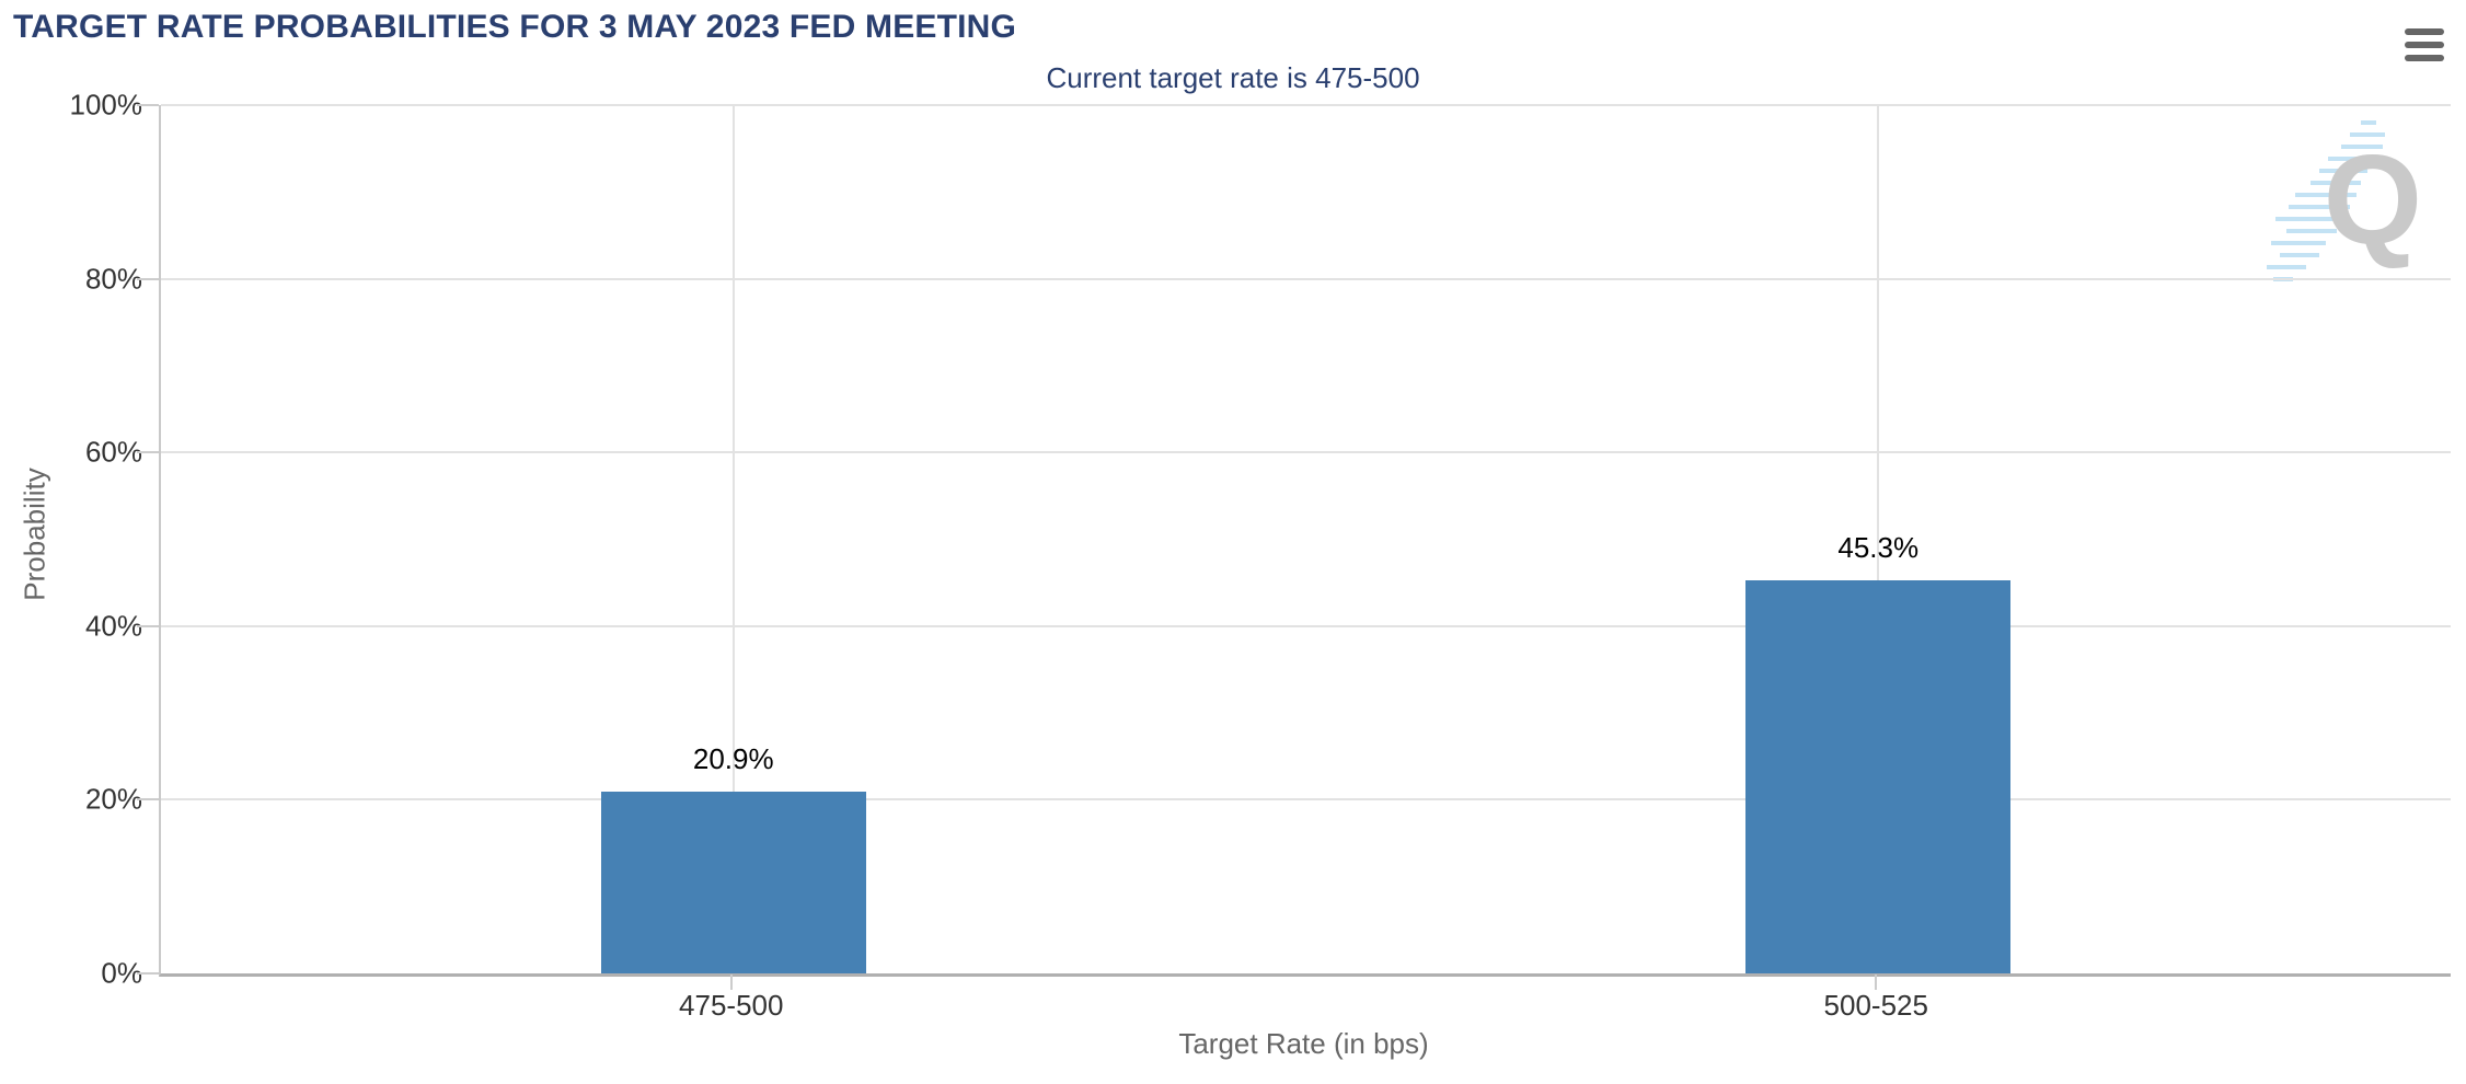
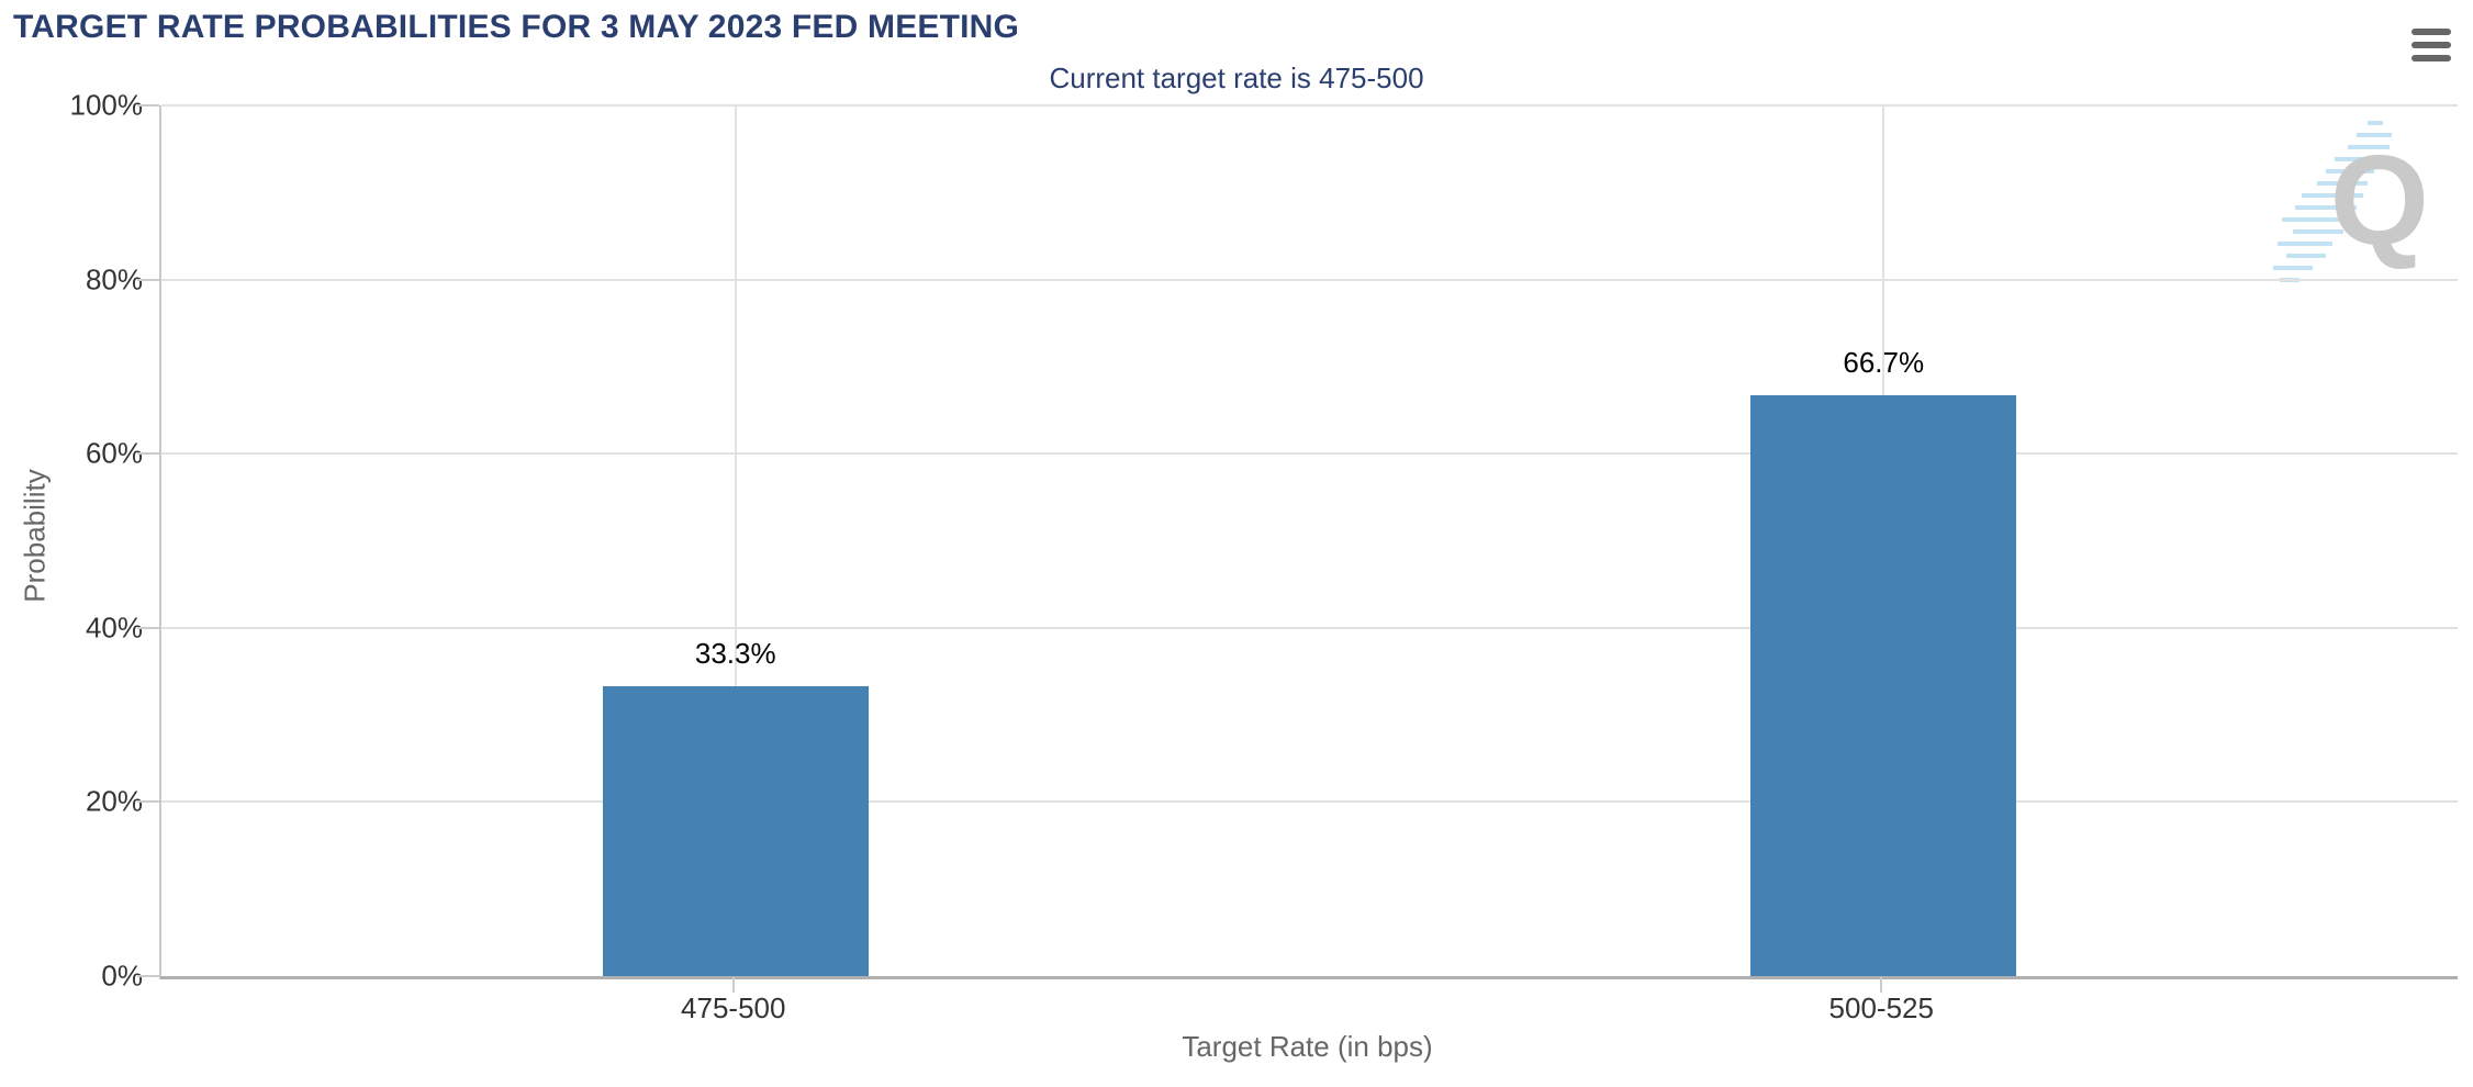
475-500: 20.9% -> 33.3%
500-525: 45.3% -> 66.7%
